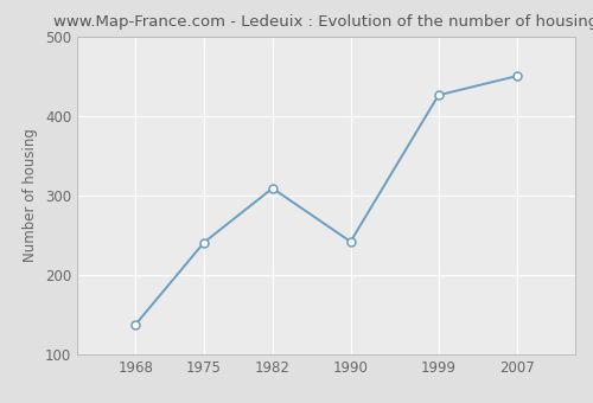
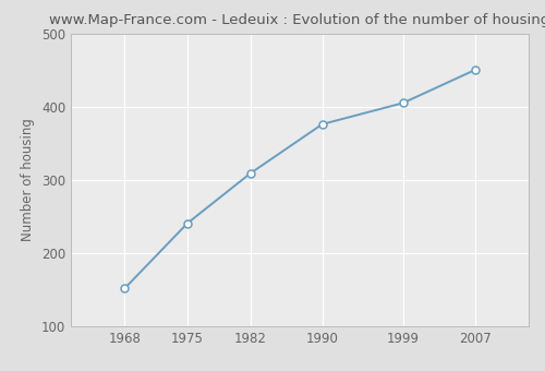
1968: 138 -> 152
1990: 242 -> 376
1999: 426 -> 405
